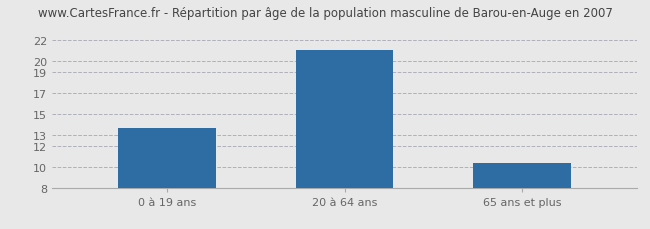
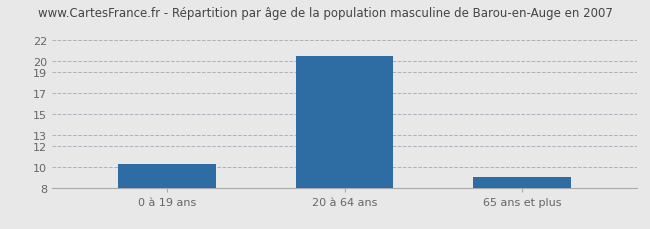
0 à 19 ans: 13.7 -> 10.2
20 à 64 ans: 21.1 -> 20.5
65 ans et plus: 10.3 -> 9.0
